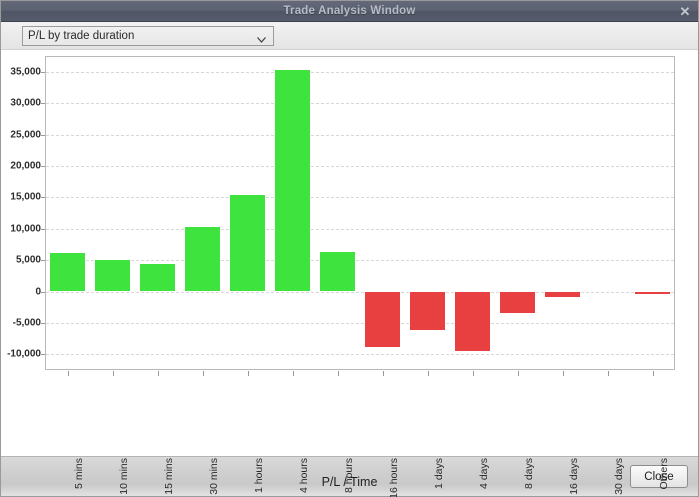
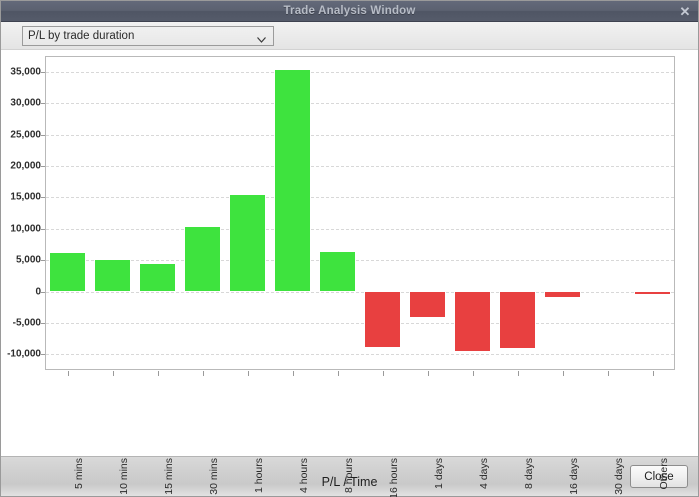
1 days: -6000 -> -4000
8 days: -3000 -> -9000
